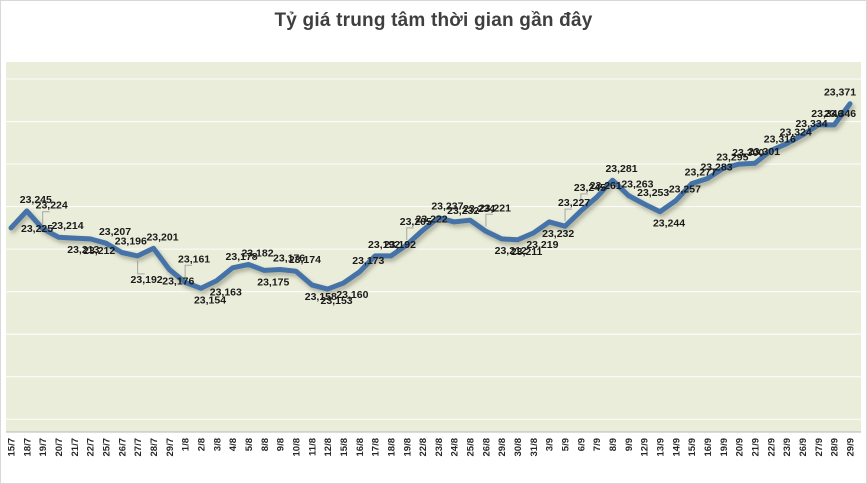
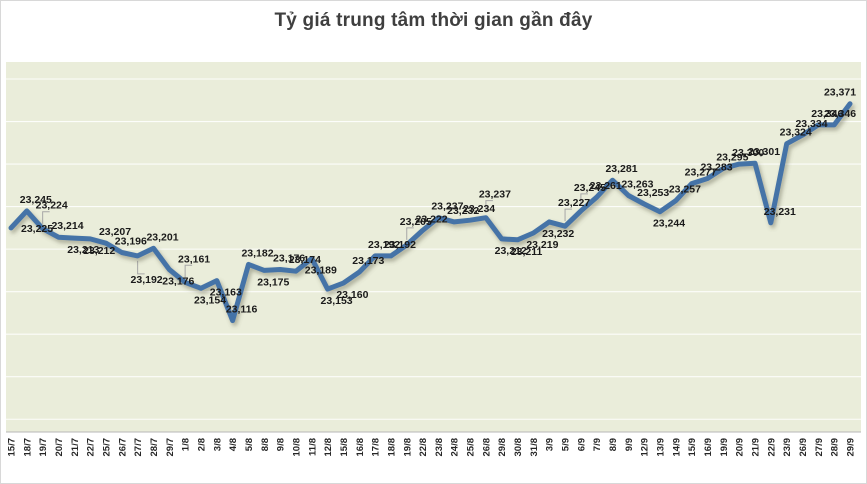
4/8: 23,178 -> 23,116
11/8: 23,158 -> 23,189
26/8: 23,221 -> 23,237
22/9: 23,316 -> 23,231
